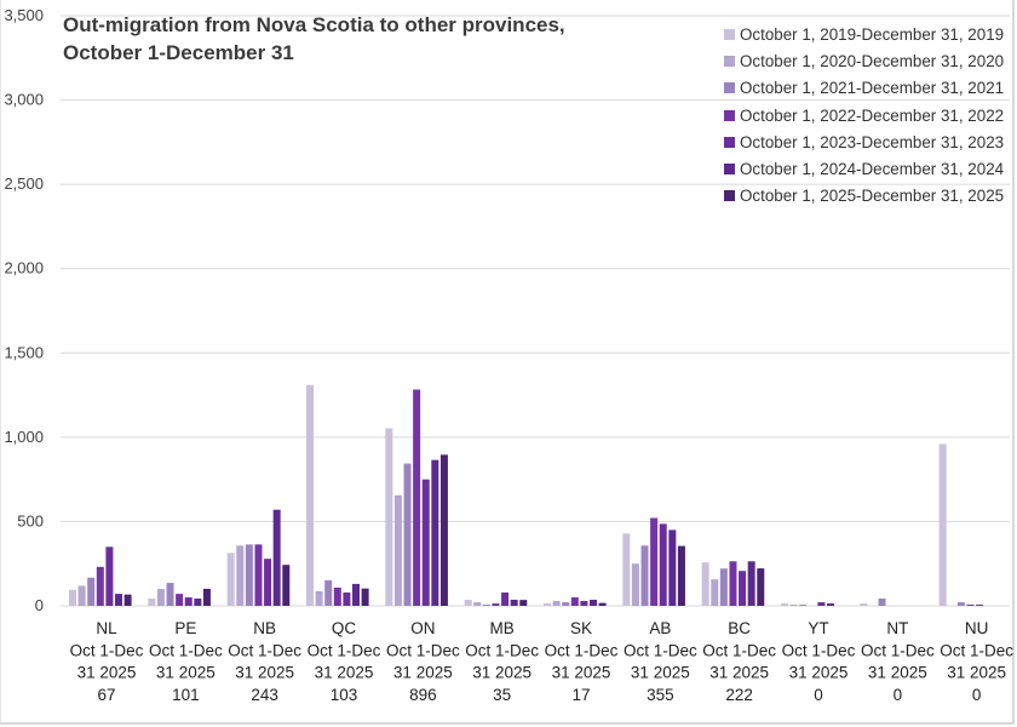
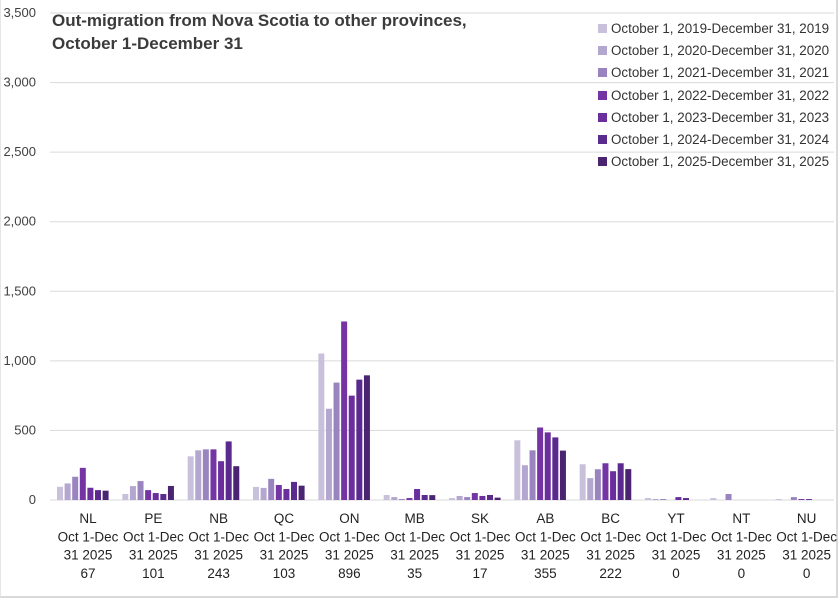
October 1, 2023-December 31, 2023/NL: 350 -> 90
October 1, 2024-December 31, 2024/NB: 570 -> 420
October 1, 2019-December 31, 2019/QC: 1310 -> 90
October 1, 2019-December 31, 2019/NU: 960 -> 10
